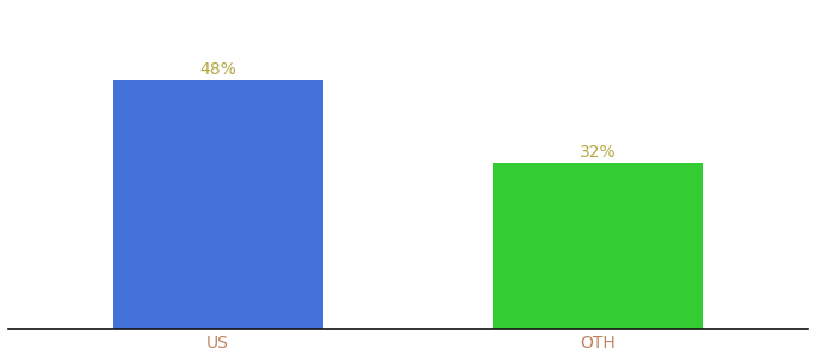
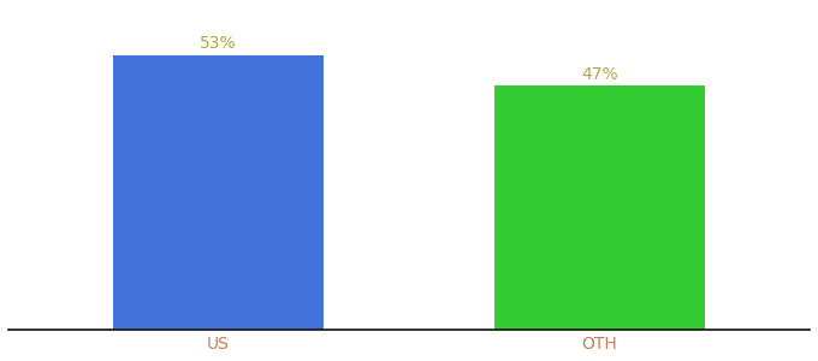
US: 48% -> 53%
OTH: 32% -> 47%
